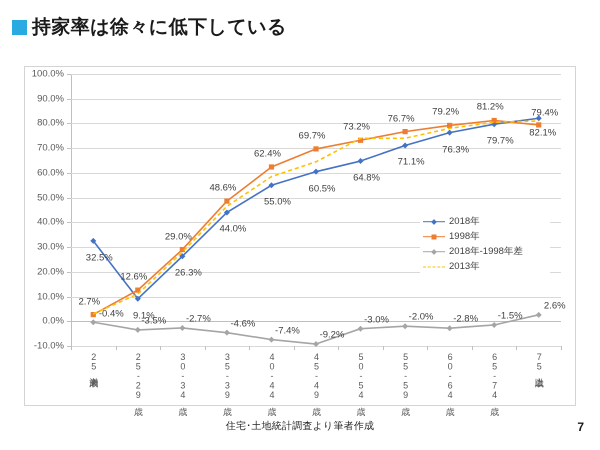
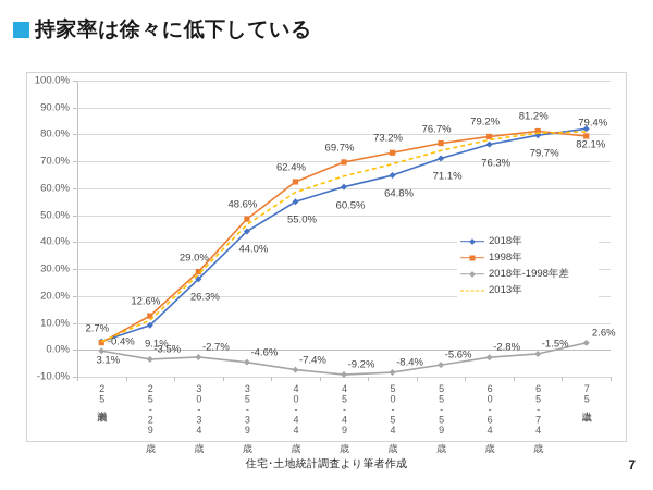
2018年/25歳未満: 32.5% -> 3.1%
2018年-1998年差/50-54歳: -3.0% -> -8.4%
2013年/50-54歳: 74% -> 69%
2018年-1998年差/55-59歳: -2.0% -> -5.6%
